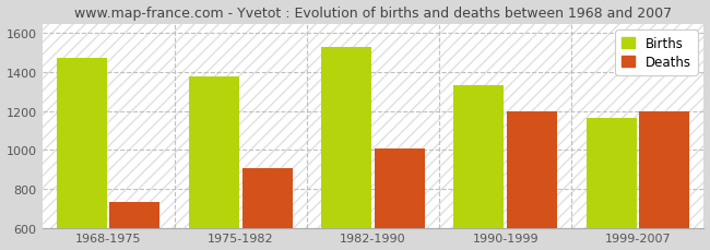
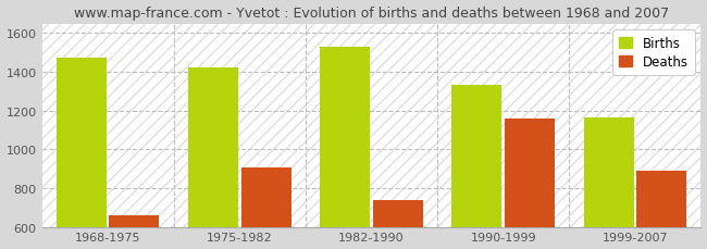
Deaths/1968-1975: 740 -> 660
Births/1975-1982: 1380 -> 1420
Deaths/1982-1990: 1000 -> 740
Deaths/1990-1999: 1200 -> 1160
Deaths/1999-2007: 1200 -> 890
